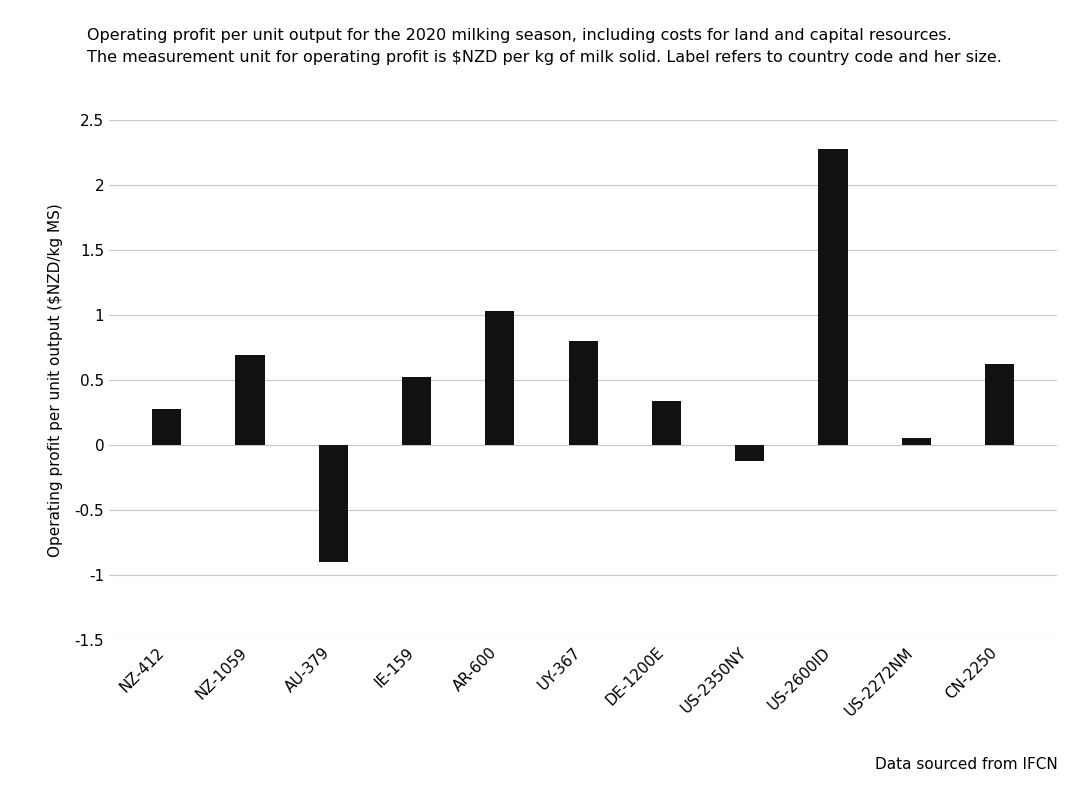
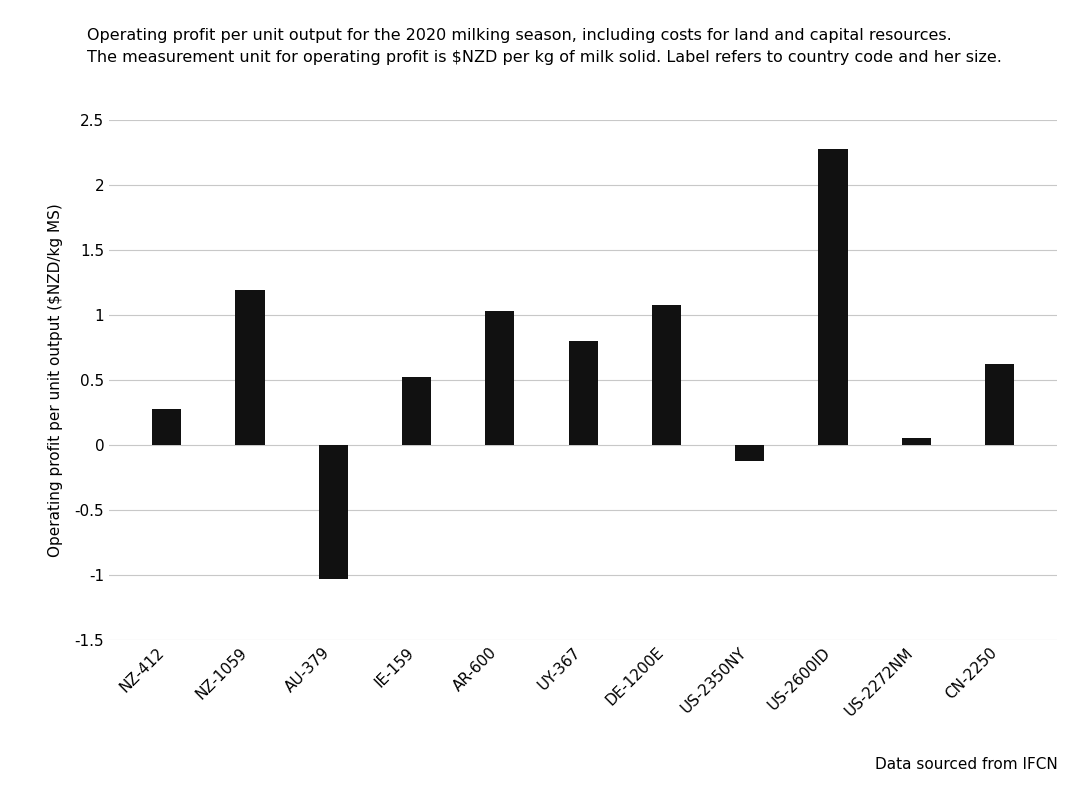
NZ-1059: 0.69 -> 1.19
AU-379: -0.90 -> -1.03
DE-1200E: 0.34 -> 1.08
